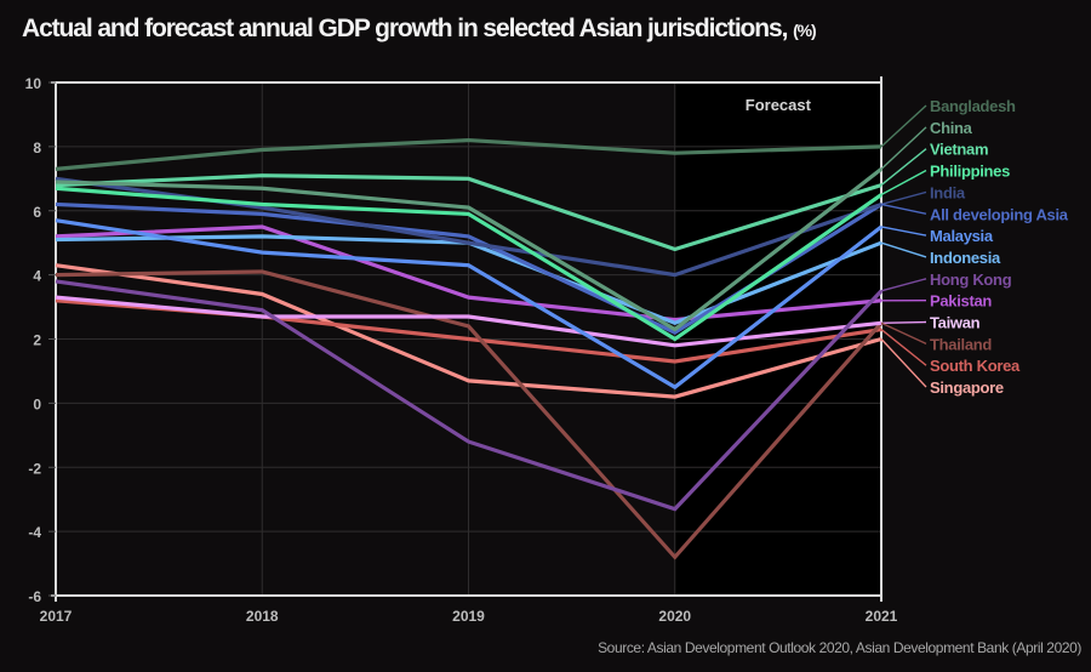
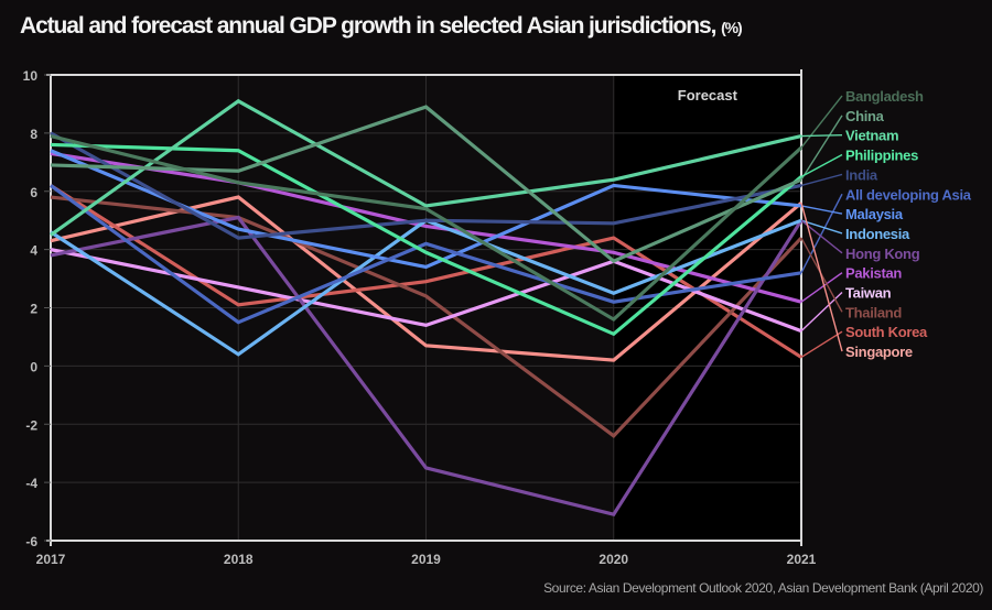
Bangladesh/2017: 7.3 -> 7.9
Vietnam/2017: 6.8 -> 4.5
Philippines/2017: 6.7 -> 7.6
India/2017: 7.0 -> 8.0
Malaysia/2017: 5.7 -> 7.4
Indonesia/2017: 5.1 -> 4.6
Pakistan/2017: 5.2 -> 7.3
Taiwan/2017: 3.3 -> 4.0
Thailand/2017: 4.0 -> 5.8
South Korea/2017: 3.2 -> 6.2
Bangladesh/2018: 7.9 -> 6.3
Vietnam/2018: 7.1 -> 9.1
Philippines/2018: 6.2 -> 7.4
India/2018: 6.1 -> 4.4
All developing Asia/2018: 5.9 -> 1.5
Indonesia/2018: 5.2 -> 0.4
Hong Kong/2018: 2.9 -> 5.1
Pakistan/2018: 5.5 -> 6.3
Thailand/2018: 4.1 -> 5.1
South Korea/2018: 2.7 -> 2.1
Singapore/2018: 3.4 -> 5.8
Bangladesh/2019: 8.2 -> 5.4
China/2019: 6.1 -> 8.9
Vietnam/2019: 7.0 -> 5.5
Philippines/2019: 5.9 -> 3.9
All developing Asia/2019: 5.2 -> 4.2
Malaysia/2019: 4.3 -> 3.4
Hong Kong/2019: -1.2 -> -3.5
Pakistan/2019: 3.3 -> 4.8
Taiwan/2019: 2.7 -> 1.4
South Korea/2019: 2.0 -> 2.9
Bangladesh/2020: 7.8 -> 1.6
China/2020: 2.3 -> 3.6
Vietnam/2020: 4.8 -> 6.4
Philippines/2020: 2.0 -> 1.1
India/2020: 4.0 -> 4.9
Malaysia/2020: 0.5 -> 6.2
Hong Kong/2020: -3.3 -> -5.1
Pakistan/2020: 2.6 -> 3.9
Taiwan/2020: 1.8 -> 3.6
Thailand/2020: -4.8 -> -2.4
South Korea/2020: 1.3 -> 4.4
Bangladesh/2021: 8.0 -> 7.5
China/2021: 7.3 -> 6.4
Vietnam/2021: 6.8 -> 7.9
All developing Asia/2021: 6.2 -> 3.2
Hong Kong/2021: 3.5 -> 5.0
Pakistan/2021: 3.2 -> 2.2
Taiwan/2021: 2.5 -> 1.2
Thailand/2021: 2.5 -> 4.4
South Korea/2021: 2.3 -> 0.3
Singapore/2021: 2.0 -> 5.6
